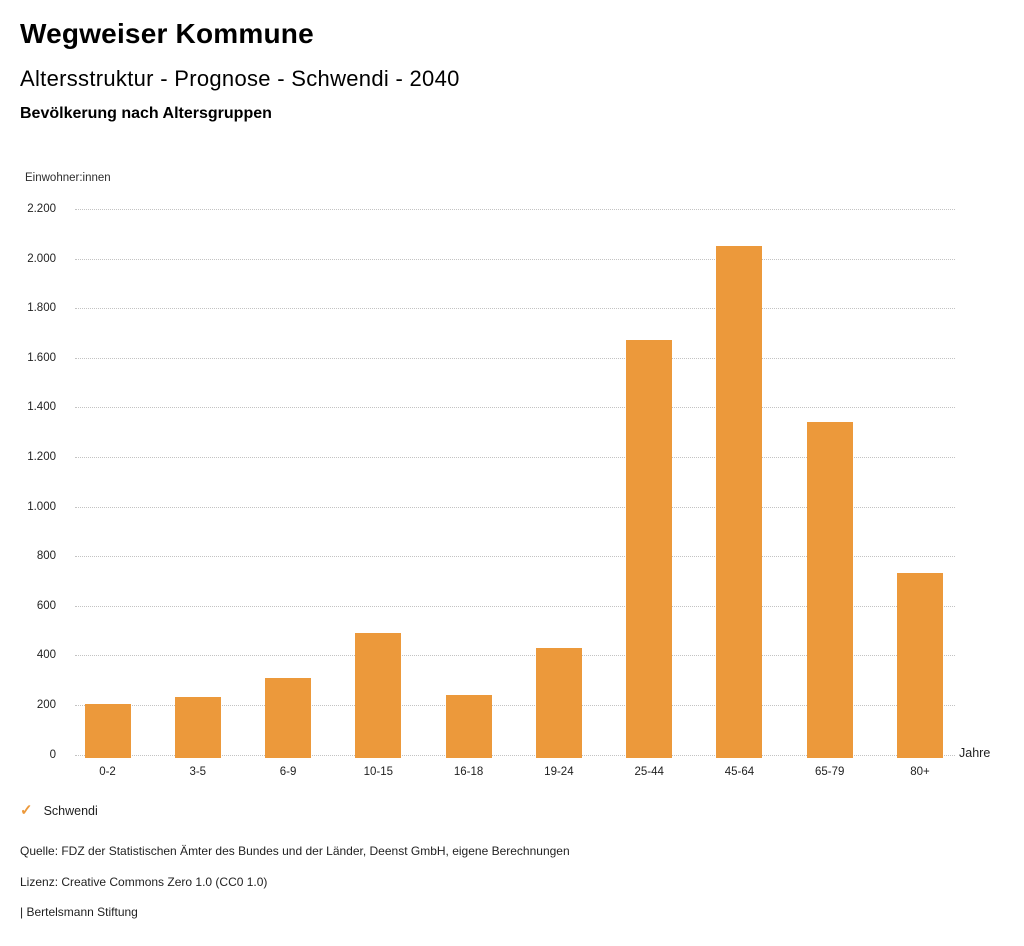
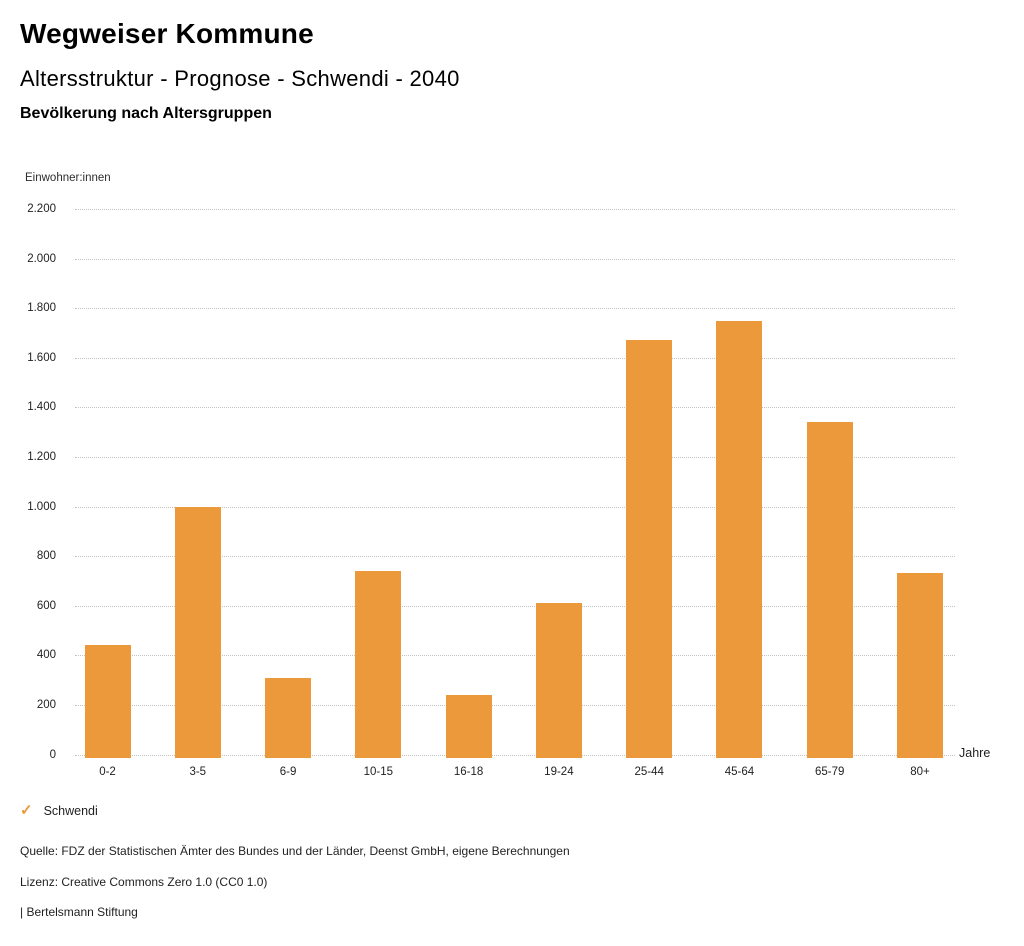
0-2: 200 -> 440
3-5: 230 -> 1000
10-15: 490 -> 740
19-24: 430 -> 610
45-64: 2050 -> 1750
